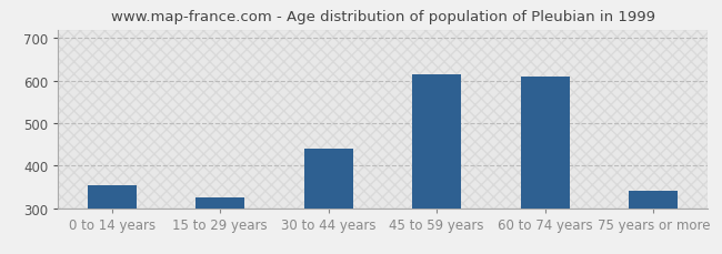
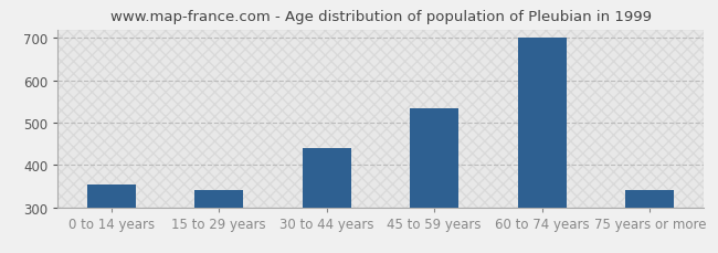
15 to 29 years: 325 -> 340
45 to 59 years: 615 -> 533
60 to 74 years: 610 -> 700
